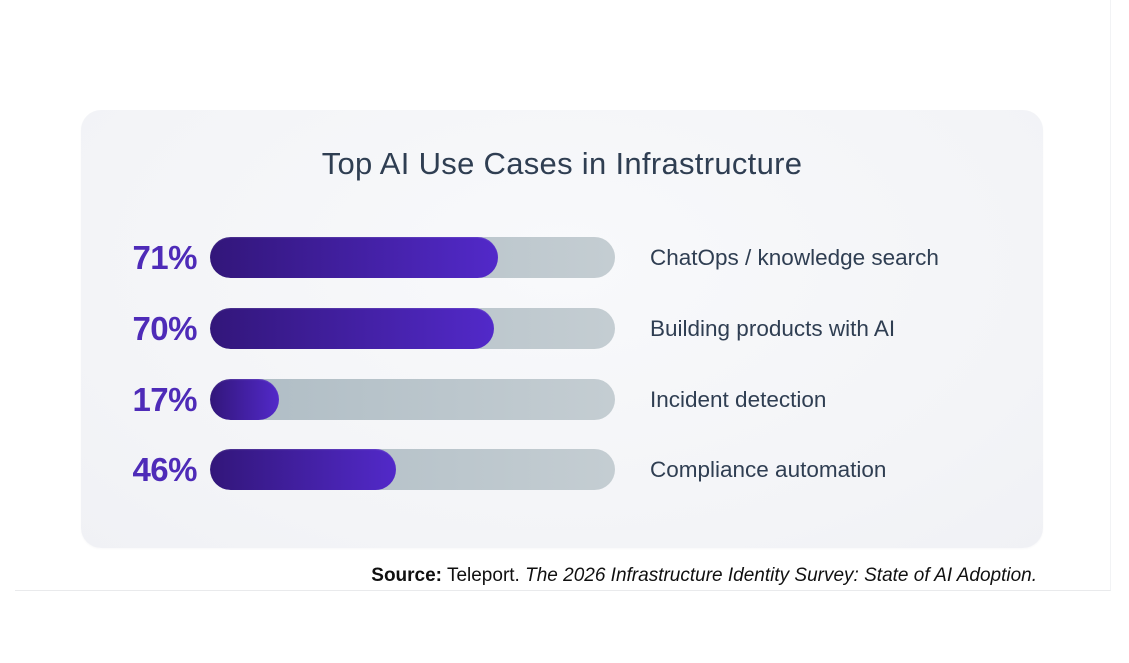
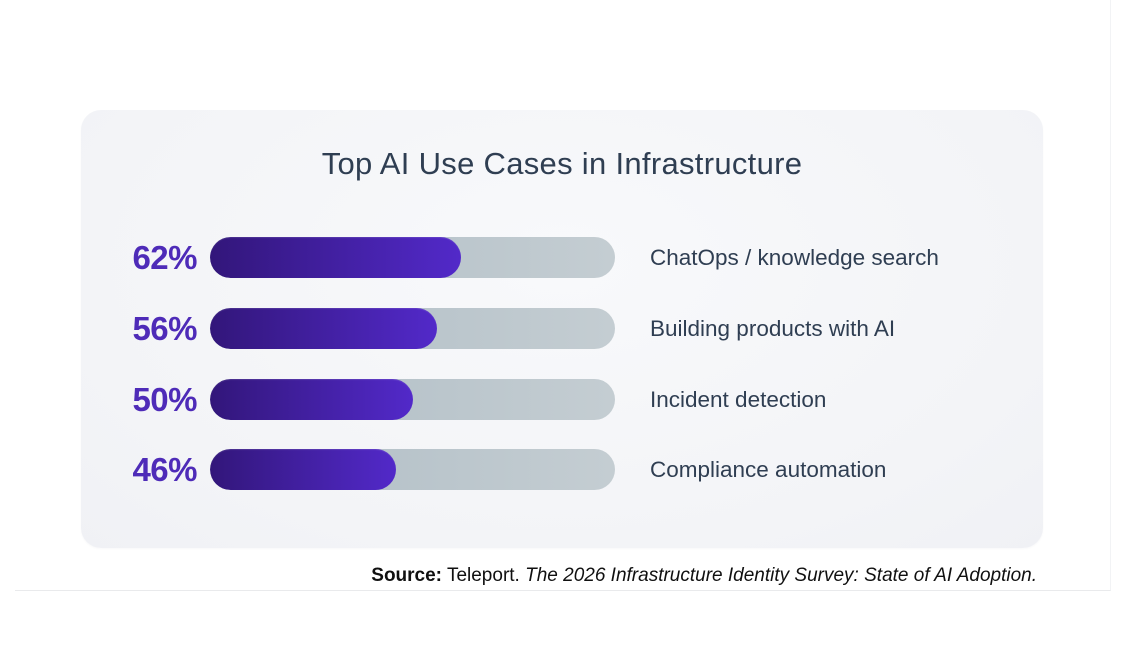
ChatOps / knowledge search: 71% -> 62%
Building products with AI: 70% -> 56%
Incident detection: 17% -> 50%
